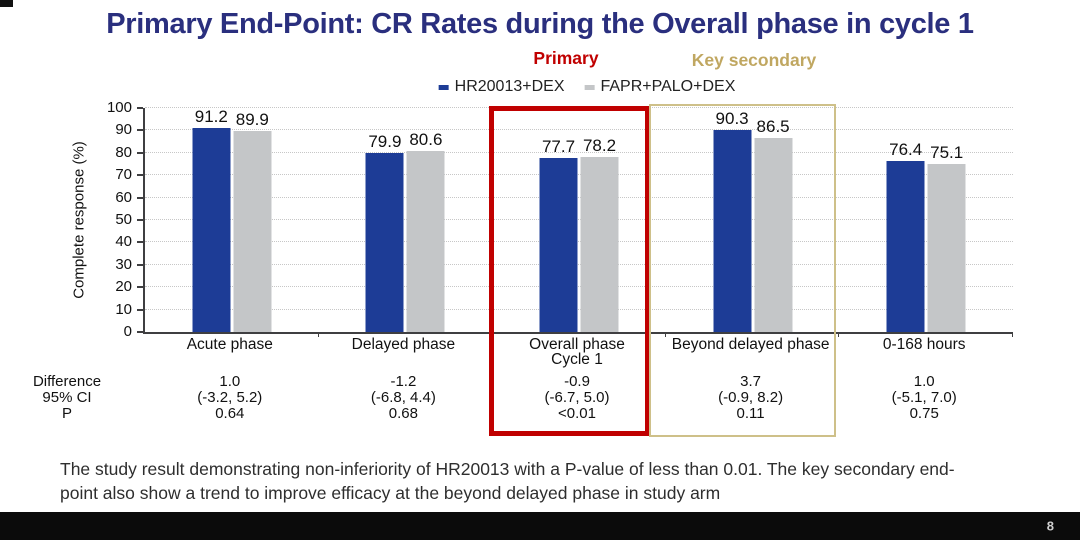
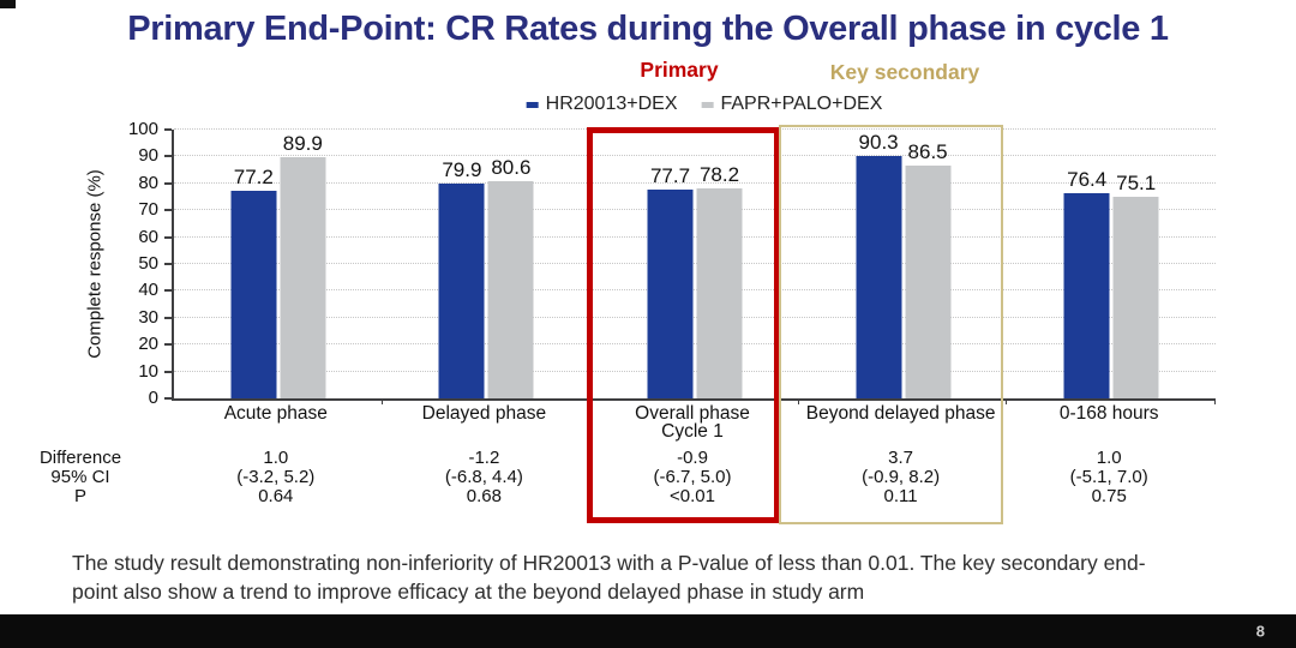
HR20013+DEX/Acute phase: 91.2 -> 77.2
